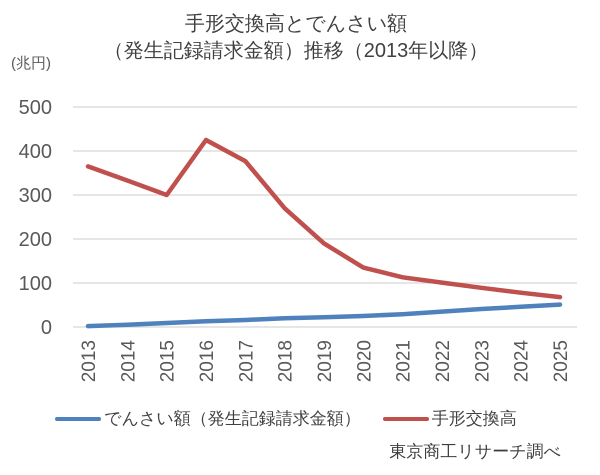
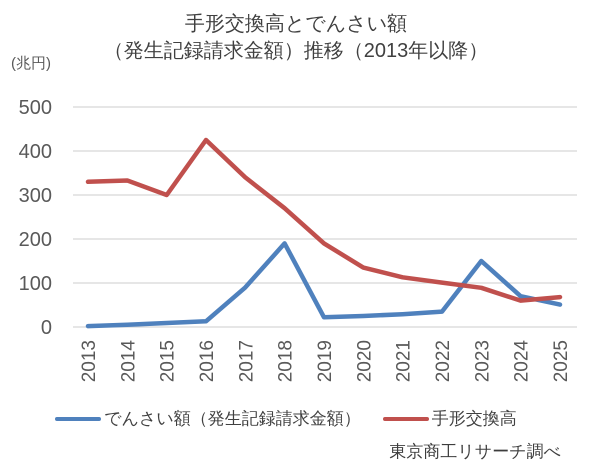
手形交換高/2013: 360 -> 330
でんさい額（発生記録請求金額）/2017: 20 -> 90
手形交換高/2017: 380 -> 340
でんさい額（発生記録請求金額）/2018: 20 -> 190
でんさい額（発生記録請求金額）/2023: 40 -> 150
でんさい額（発生記録請求金額）/2024: 50 -> 70
手形交換高/2024: 80 -> 60
